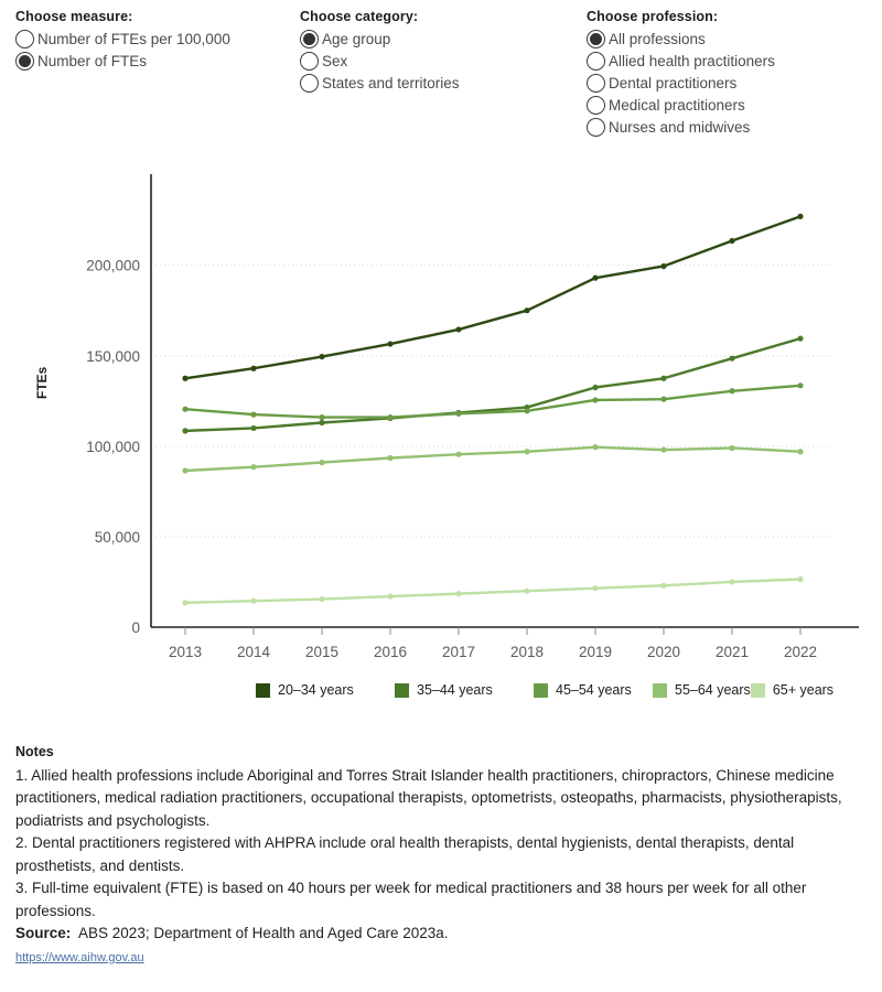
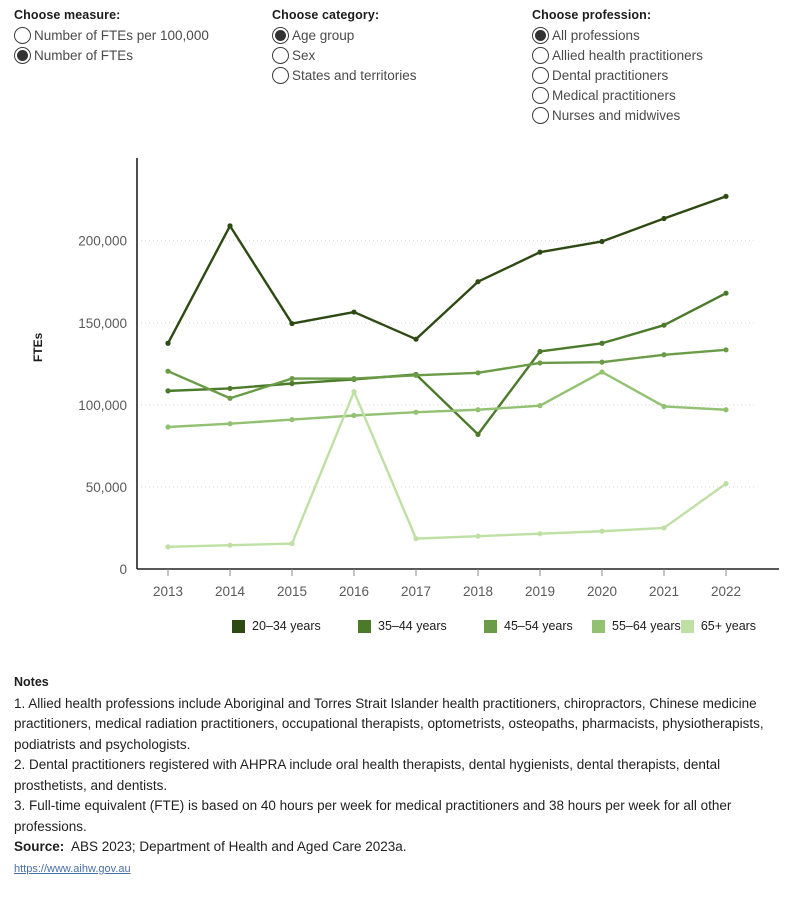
20–34 years/2014: 143000 -> 209000
45–54 years/2014: 118000 -> 104000
65+ years/2016: 17000 -> 108000
20–34 years/2017: 164000 -> 140000
35–44 years/2018: 122000 -> 82000
55–64 years/2020: 98000 -> 120000
35–44 years/2022: 160000 -> 168000
65+ years/2022: 26000 -> 52000
